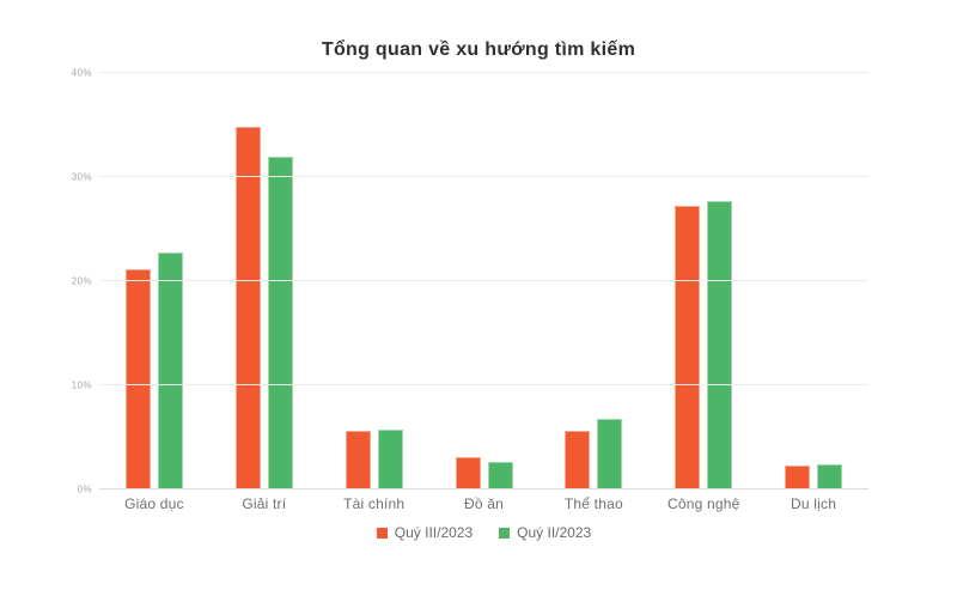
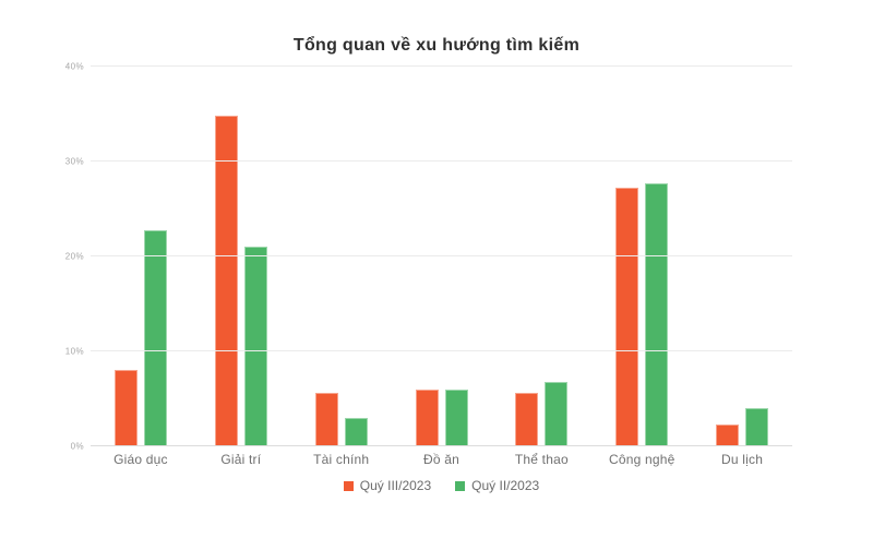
Quý III/2023/Giáo dục: 21% -> 8%
Quý II/2023/Giải trí: 32% -> 21%
Quý II/2023/Tài chính: 6% -> 3%
Quý III/2023/Đồ ăn: 3% -> 6%
Quý II/2023/Đồ ăn: 3% -> 6%
Quý II/2023/Du lịch: 2% -> 4%
